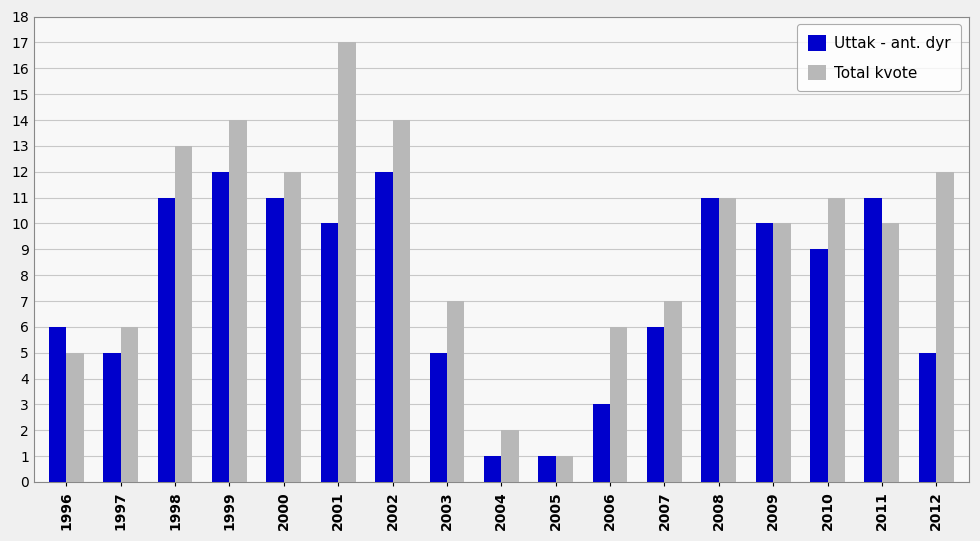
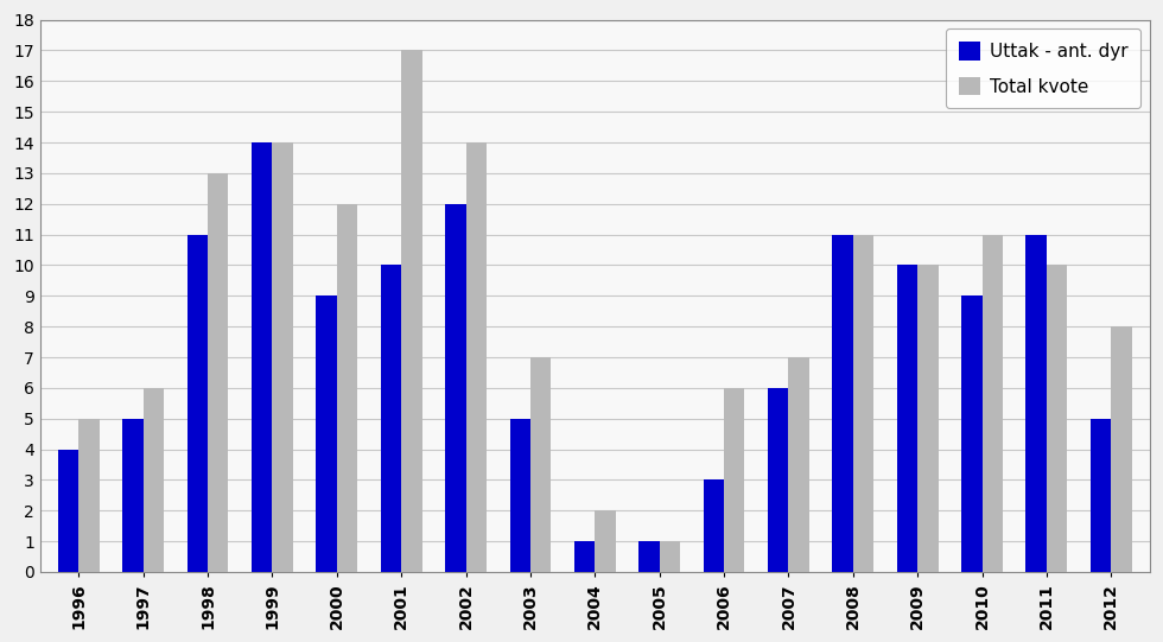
Uttak - ant. dyr/1996: 6 -> 4
Uttak - ant. dyr/1999: 12 -> 14
Uttak - ant. dyr/2000: 11 -> 9
Total kvote/2012: 12 -> 8
